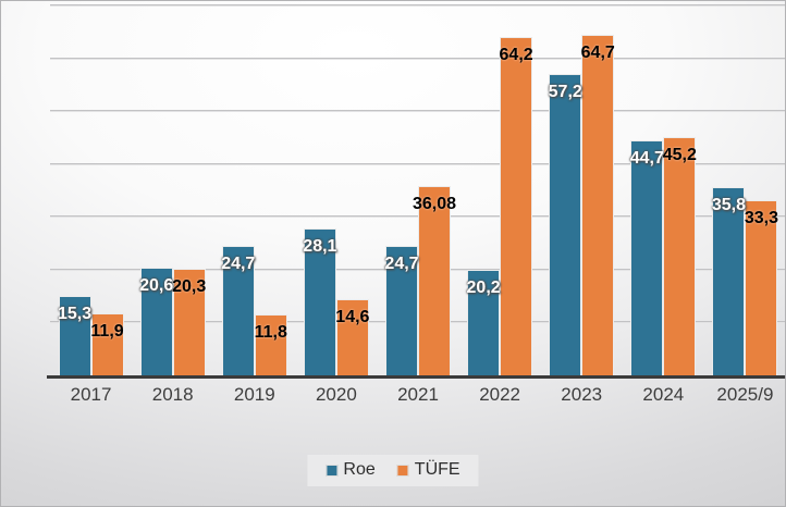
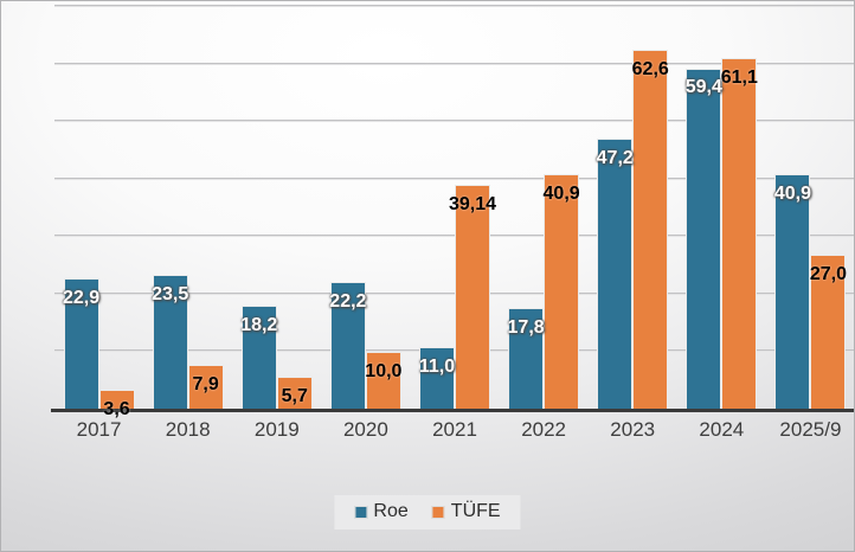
Roe/2017: 15,3 -> 22,9
TÜFE/2017: 11,9 -> 3,6
Roe/2018: 20,6 -> 23,5
TÜFE/2018: 20,3 -> 7,9
Roe/2019: 24,7 -> 18,2
TÜFE/2019: 11,8 -> 5,7
Roe/2020: 28,1 -> 22,2
TÜFE/2020: 14,6 -> 10,0
Roe/2021: 24,7 -> 11,0
TÜFE/2021: 36,08 -> 39,14
Roe/2022: 20,2 -> 17,8
TÜFE/2022: 64,2 -> 40,9
Roe/2023: 57,2 -> 47,2
TÜFE/2023: 64,7 -> 62,6
Roe/2024: 44,7 -> 59,4
TÜFE/2024: 45,2 -> 61,1
Roe/2025/9: 35,8 -> 40,9
TÜFE/2025/9: 33,3 -> 27,0
